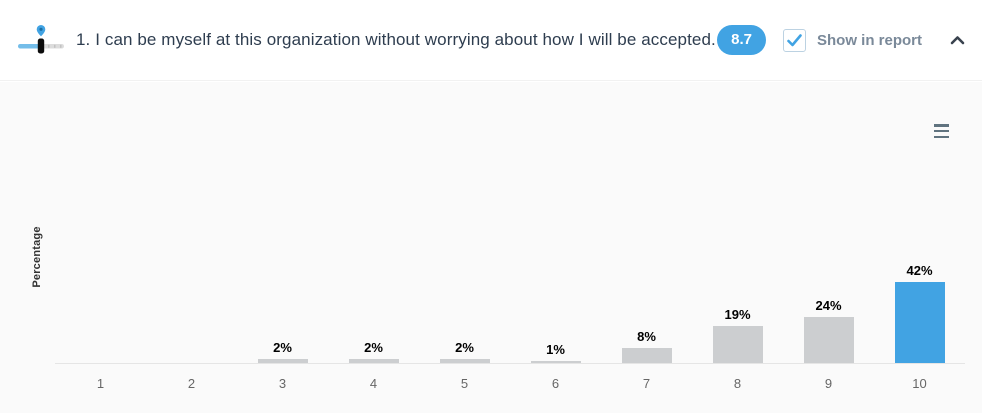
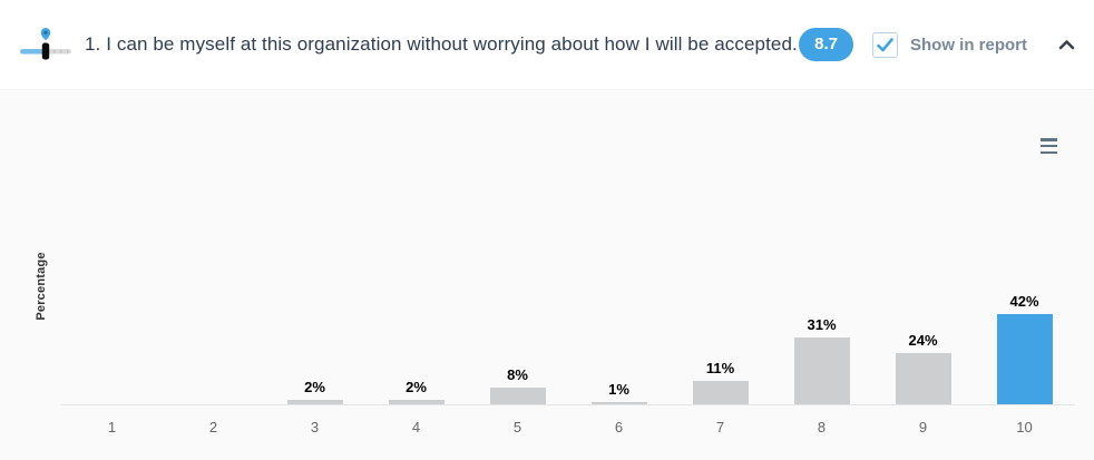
5: 2% -> 8%
7: 8% -> 11%
8: 19% -> 31%
